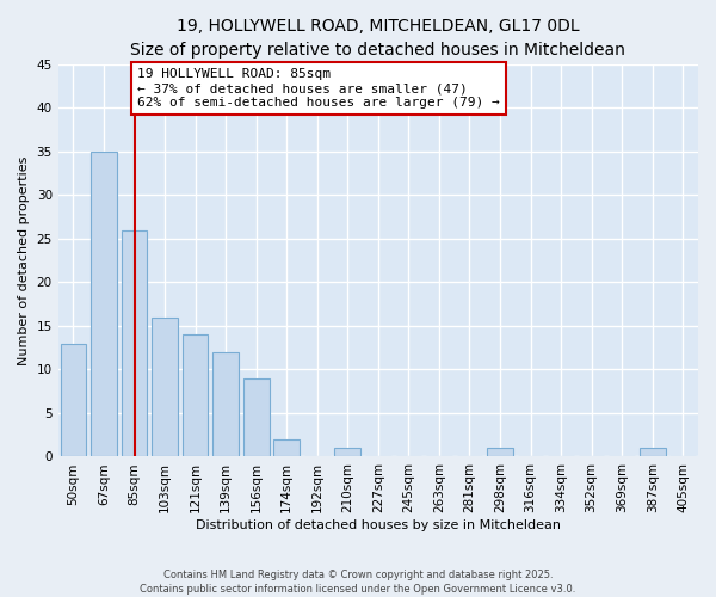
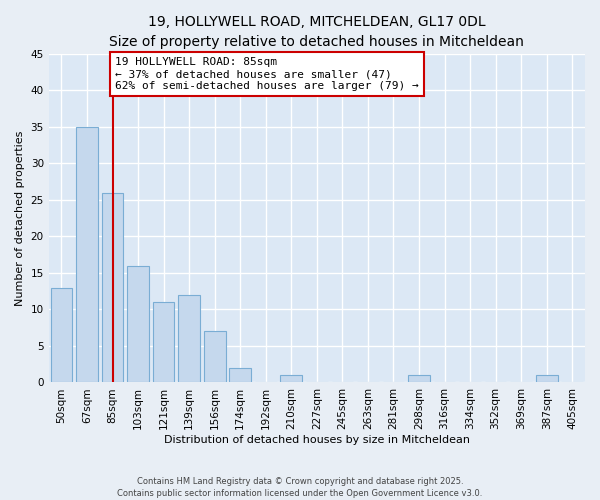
121sqm: 14 -> 11
156sqm: 9 -> 7
